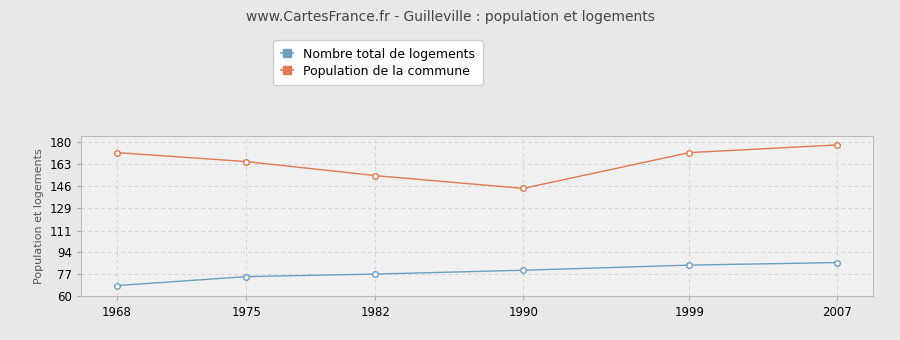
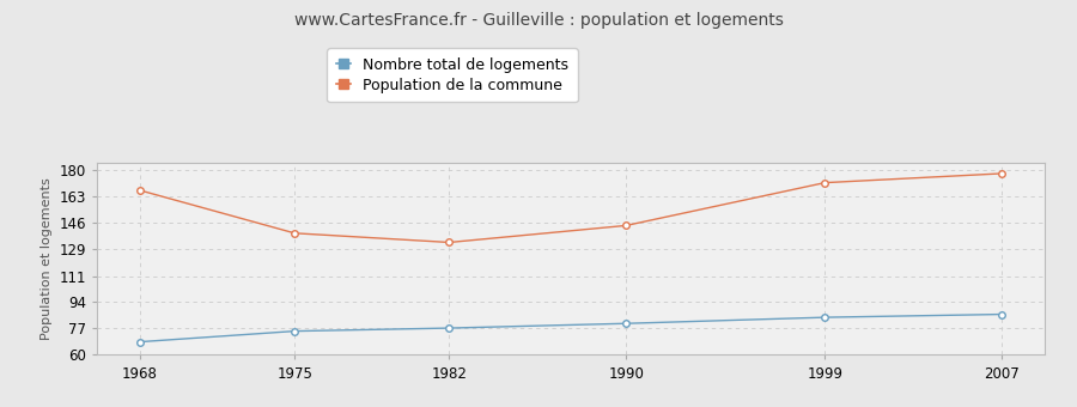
Population de la commune/1968: 172 -> 167
Population de la commune/1975: 165 -> 139
Population de la commune/1982: 154 -> 133
